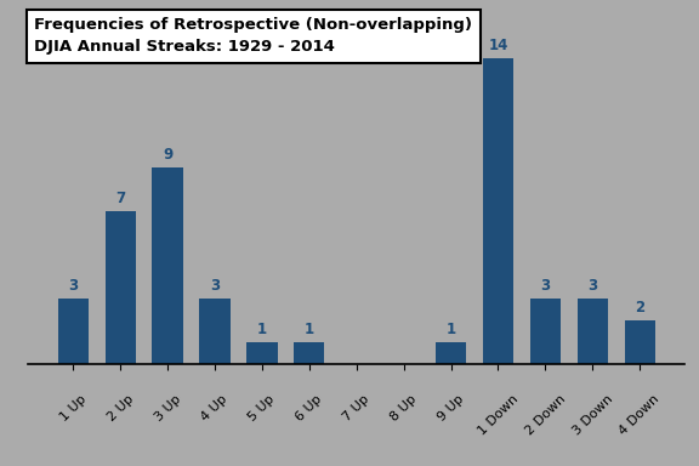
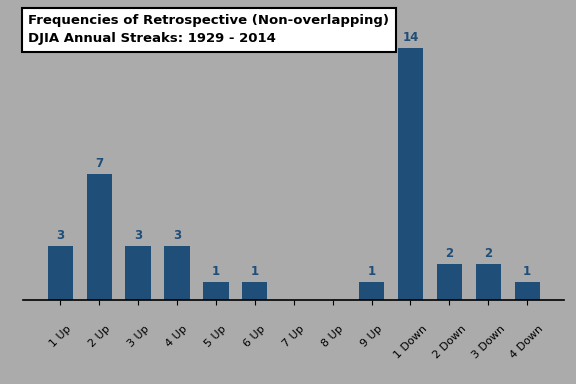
3 Up: 9 -> 3
2 Down: 3 -> 2
3 Down: 3 -> 2
4 Down: 2 -> 1
